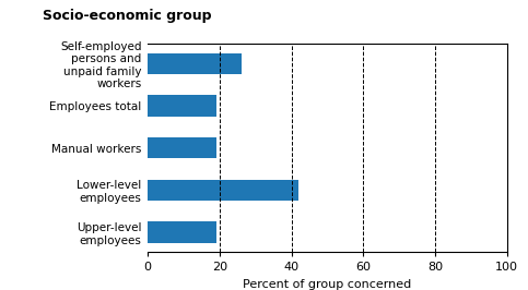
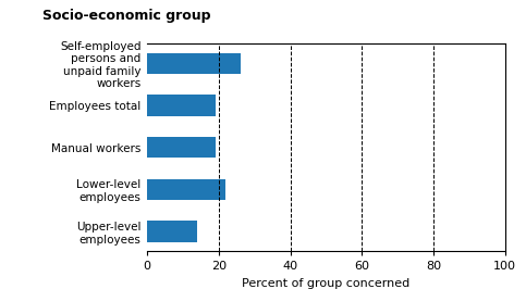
Lower-level employees: 42 -> 22
Upper-level employees: 19 -> 14
